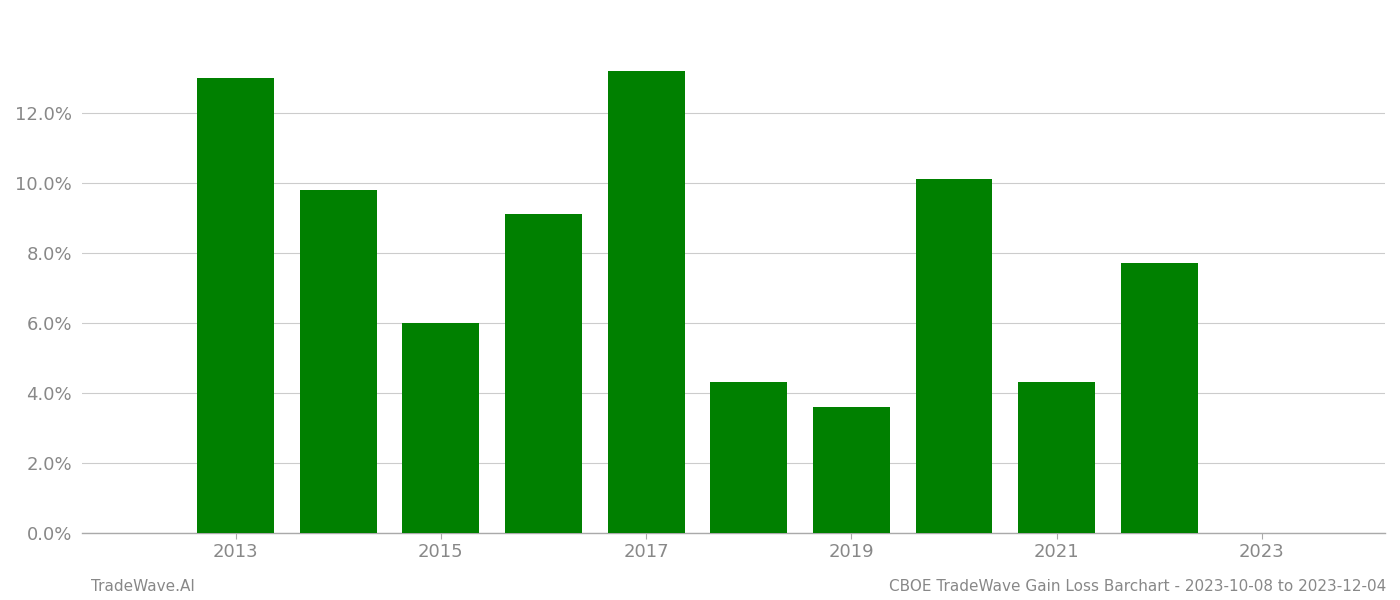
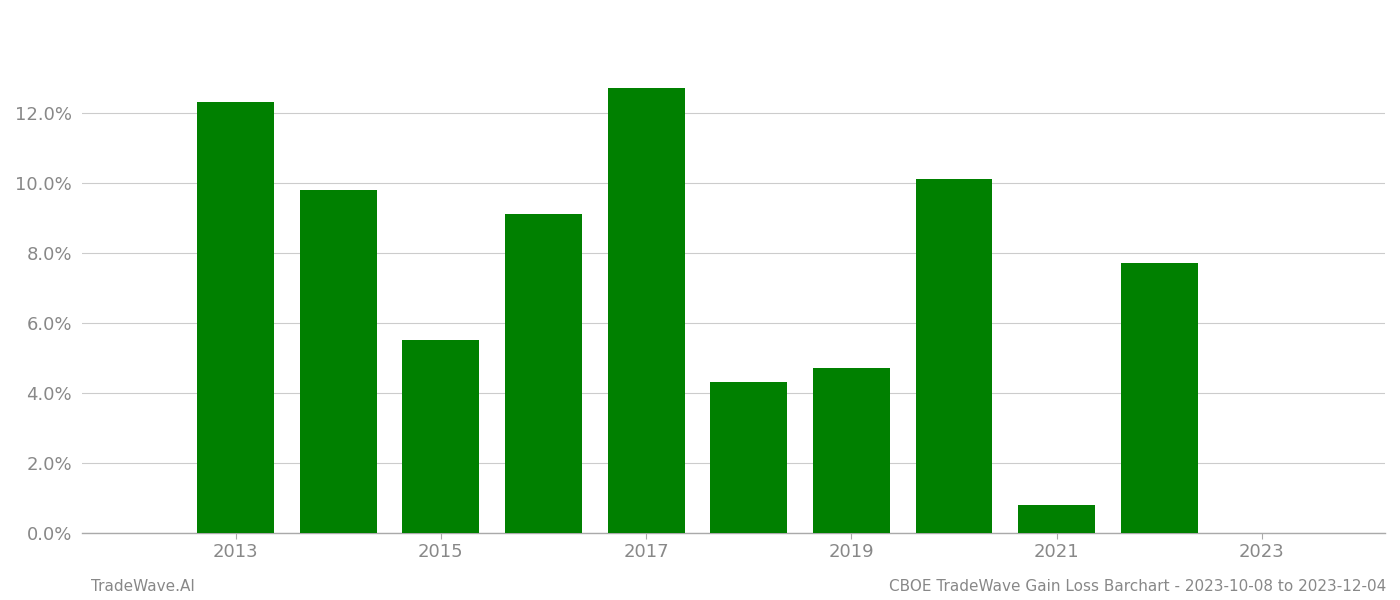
2013: 13.0% -> 12.3%
2015: 6.0% -> 5.5%
2017: 13.2% -> 12.7%
2019: 3.6% -> 4.7%
2021: 4.3% -> 0.8%
